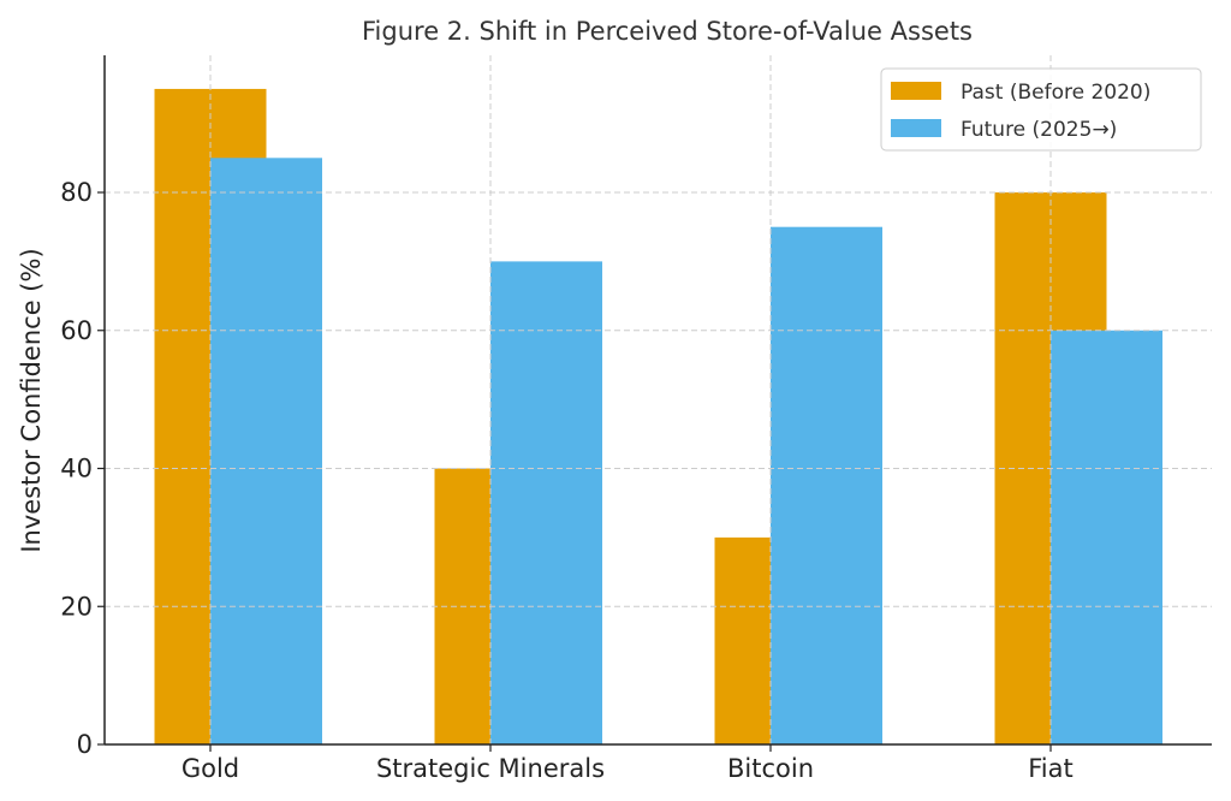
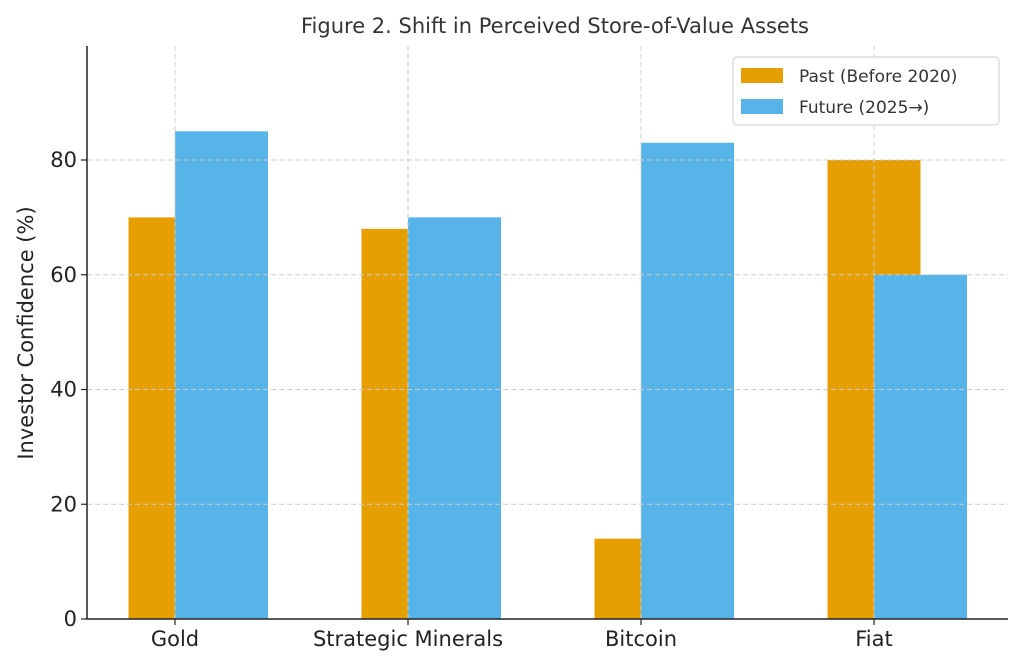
Past (Before 2020)/Gold: 95 -> 70
Past (Before 2020)/Strategic Minerals: 40 -> 68
Past (Before 2020)/Bitcoin: 30 -> 14
Future (2025→)/Bitcoin: 75 -> 83
